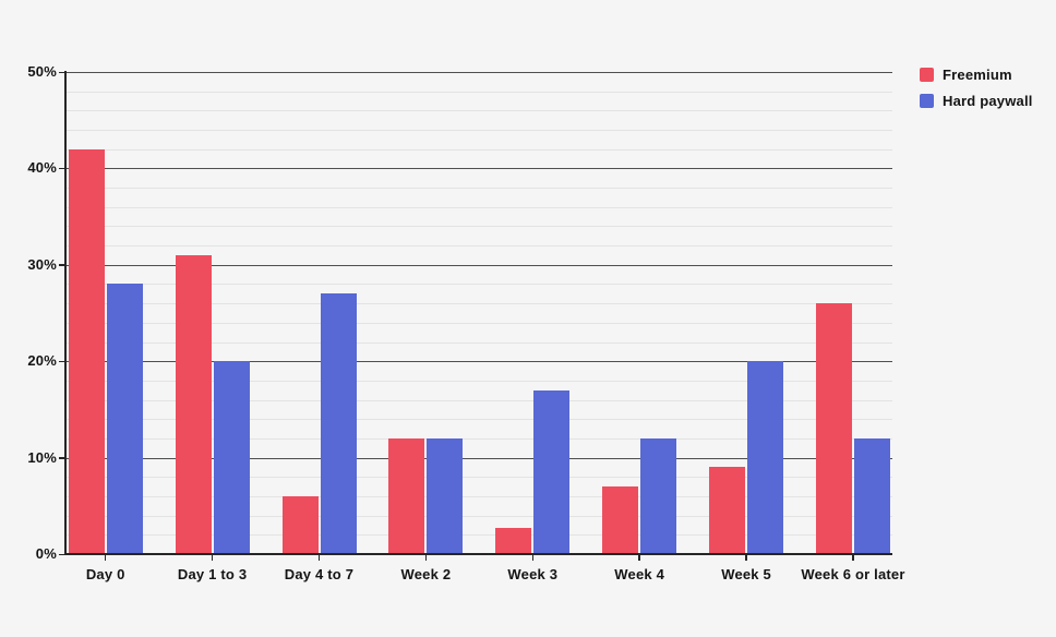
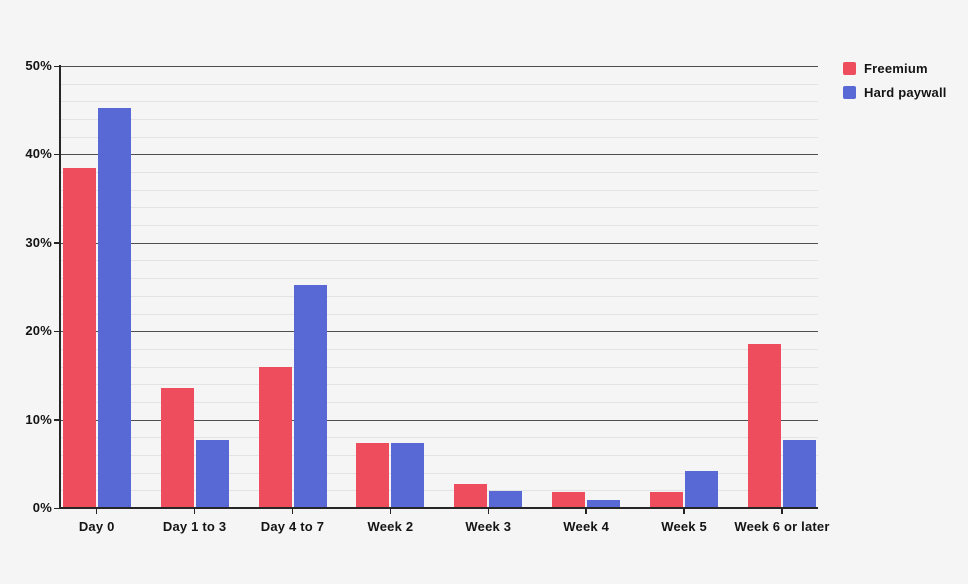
Freemium/Day 0: 42% -> 38%
Hard paywall/Day 0: 28% -> 45%
Freemium/Day 1 to 3: 31% -> 14%
Hard paywall/Day 1 to 3: 20% -> 8%
Freemium/Day 4 to 7: 6% -> 16%
Hard paywall/Day 4 to 7: 27% -> 25%
Freemium/Week 2: 12% -> 7%
Hard paywall/Week 2: 12% -> 7%
Hard paywall/Week 3: 17% -> 2%
Freemium/Week 4: 7% -> 2%
Hard paywall/Week 4: 12% -> 1%
Freemium/Week 5: 9% -> 2%
Hard paywall/Week 5: 20% -> 4%
Freemium/Week 6 or later: 26% -> 19%
Hard paywall/Week 6 or later: 12% -> 8%
